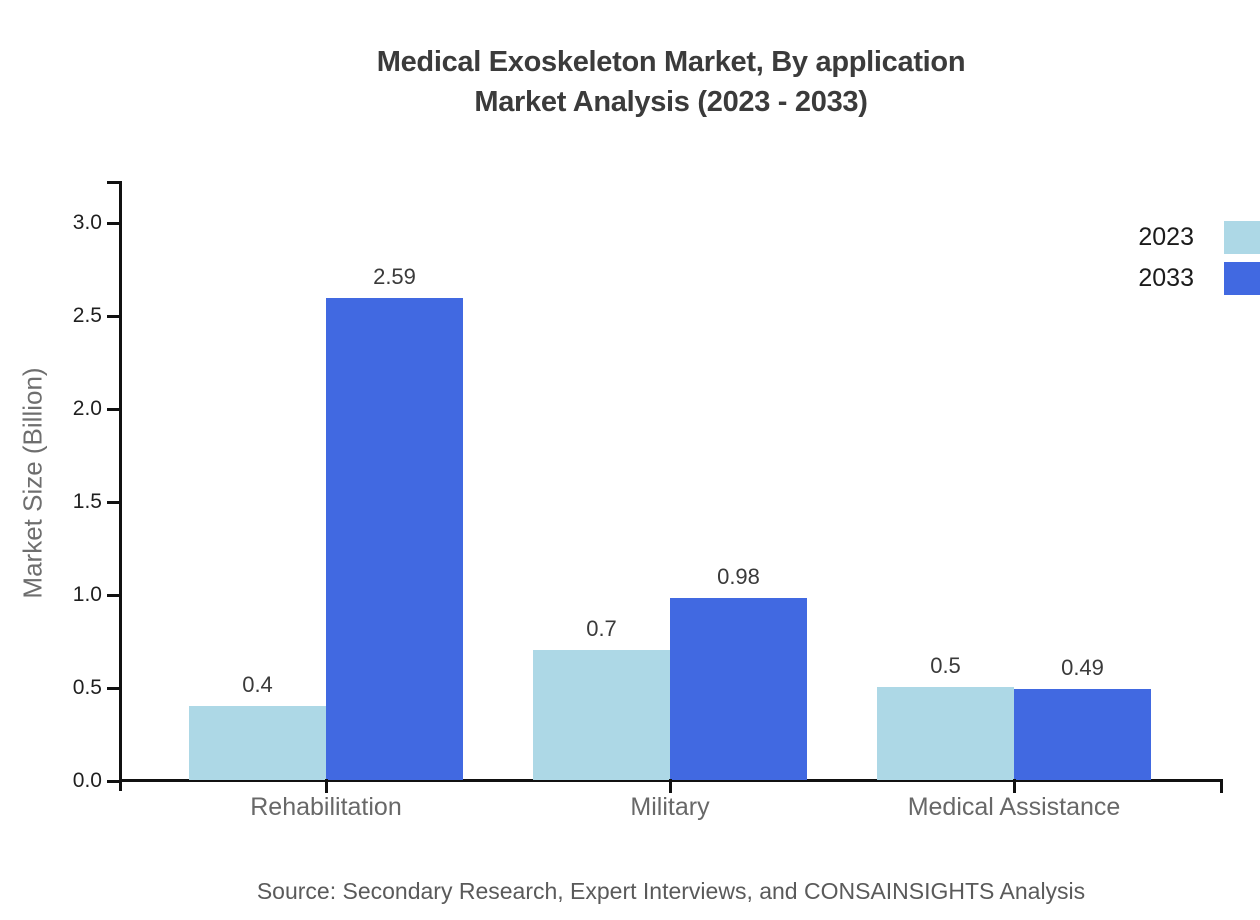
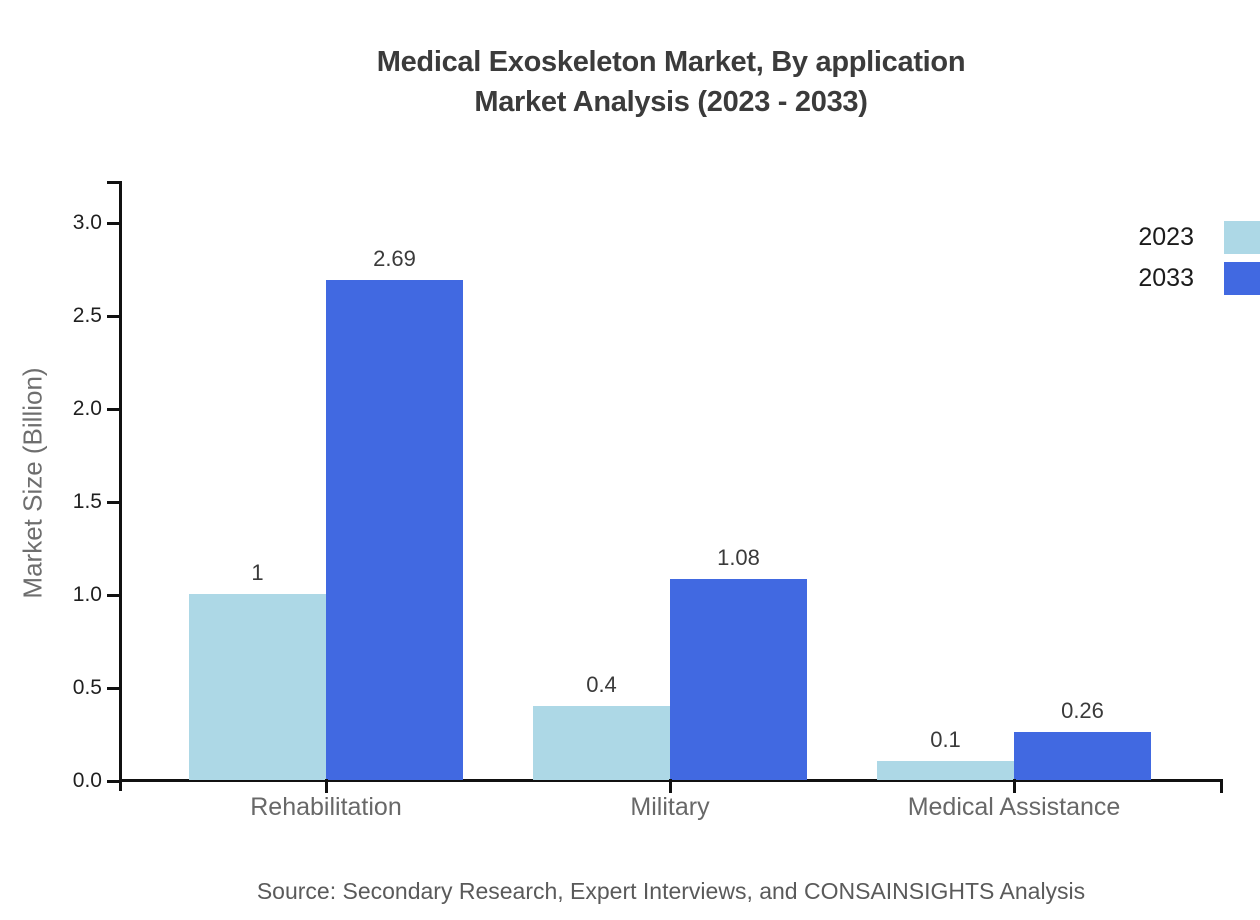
2023/Rehabilitation: 0.4 -> 1
2033/Rehabilitation: 2.59 -> 2.69
2023/Military: 0.7 -> 0.4
2033/Military: 0.98 -> 1.08
2023/Medical Assistance: 0.5 -> 0.1
2033/Medical Assistance: 0.49 -> 0.26
